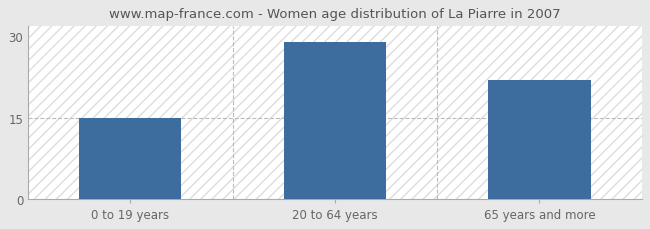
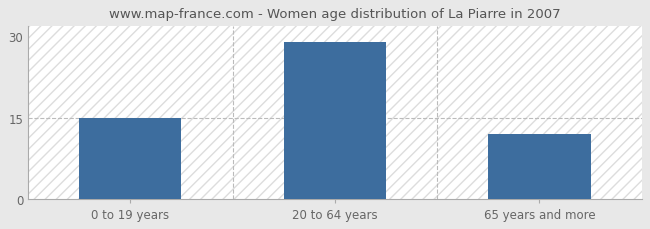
65 years and more: 22 -> 12
